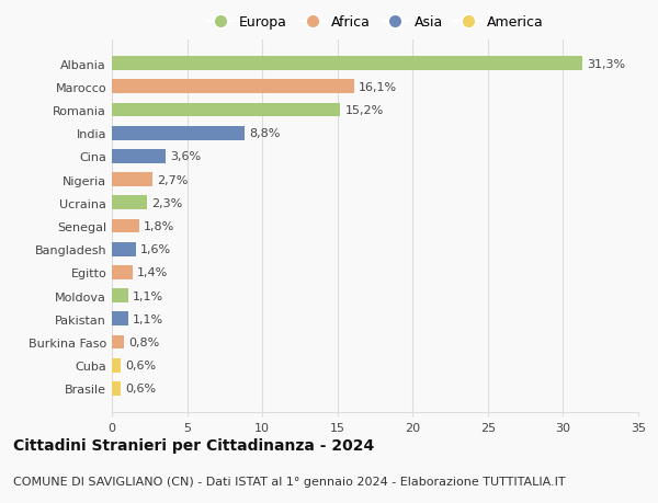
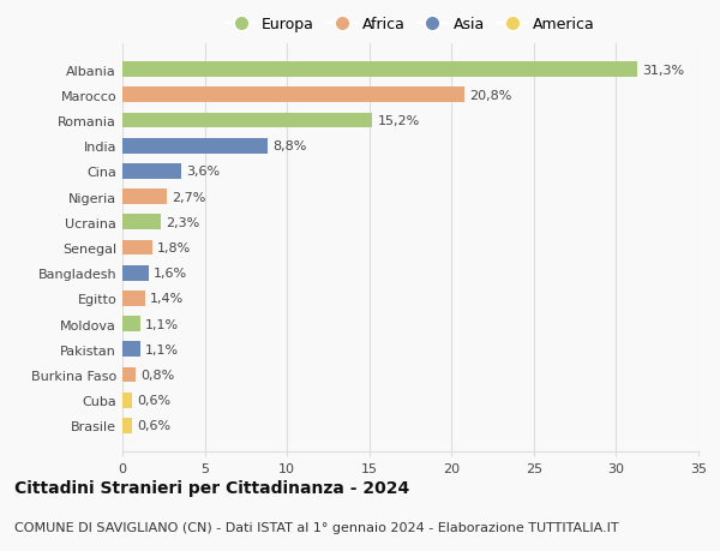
Marocco: 16,1% -> 20,8%
